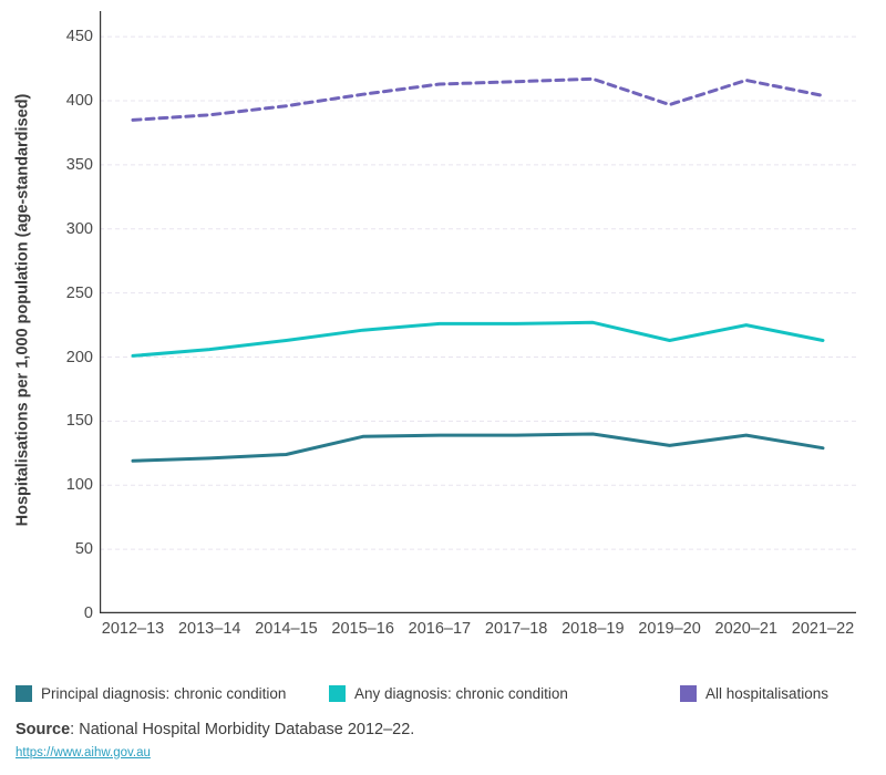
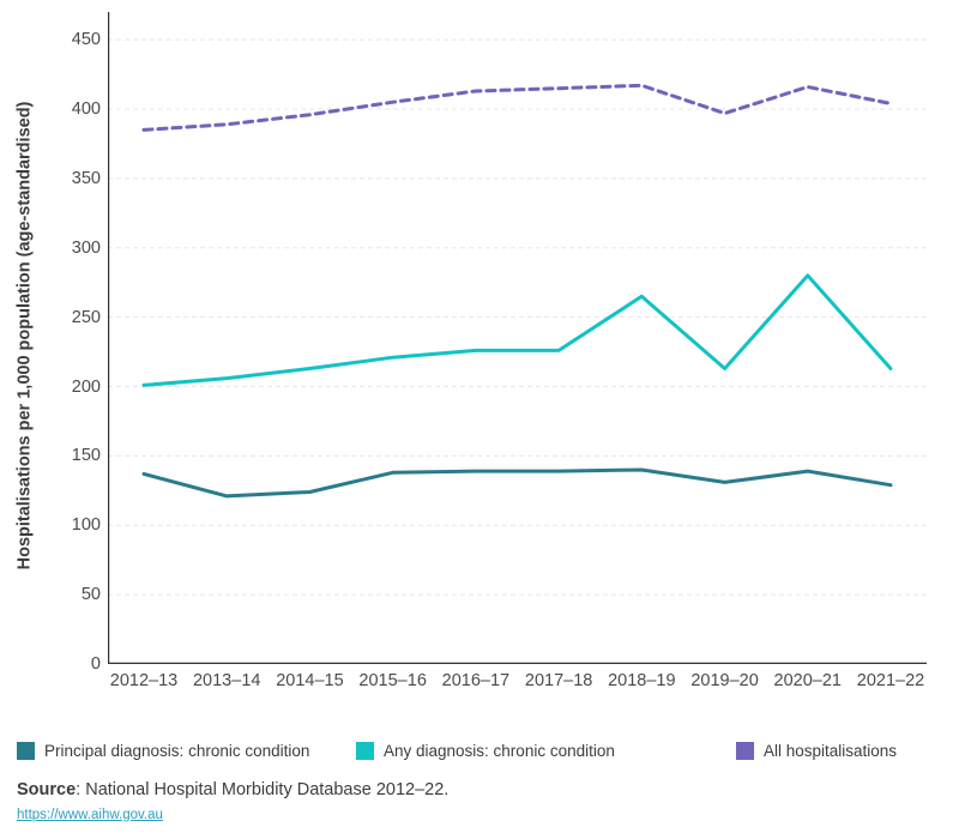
Principal diagnosis: chronic condition/2012–13: 119 -> 137
Any diagnosis: chronic condition/2018–19: 227 -> 265
Any diagnosis: chronic condition/2020–21: 225 -> 280
